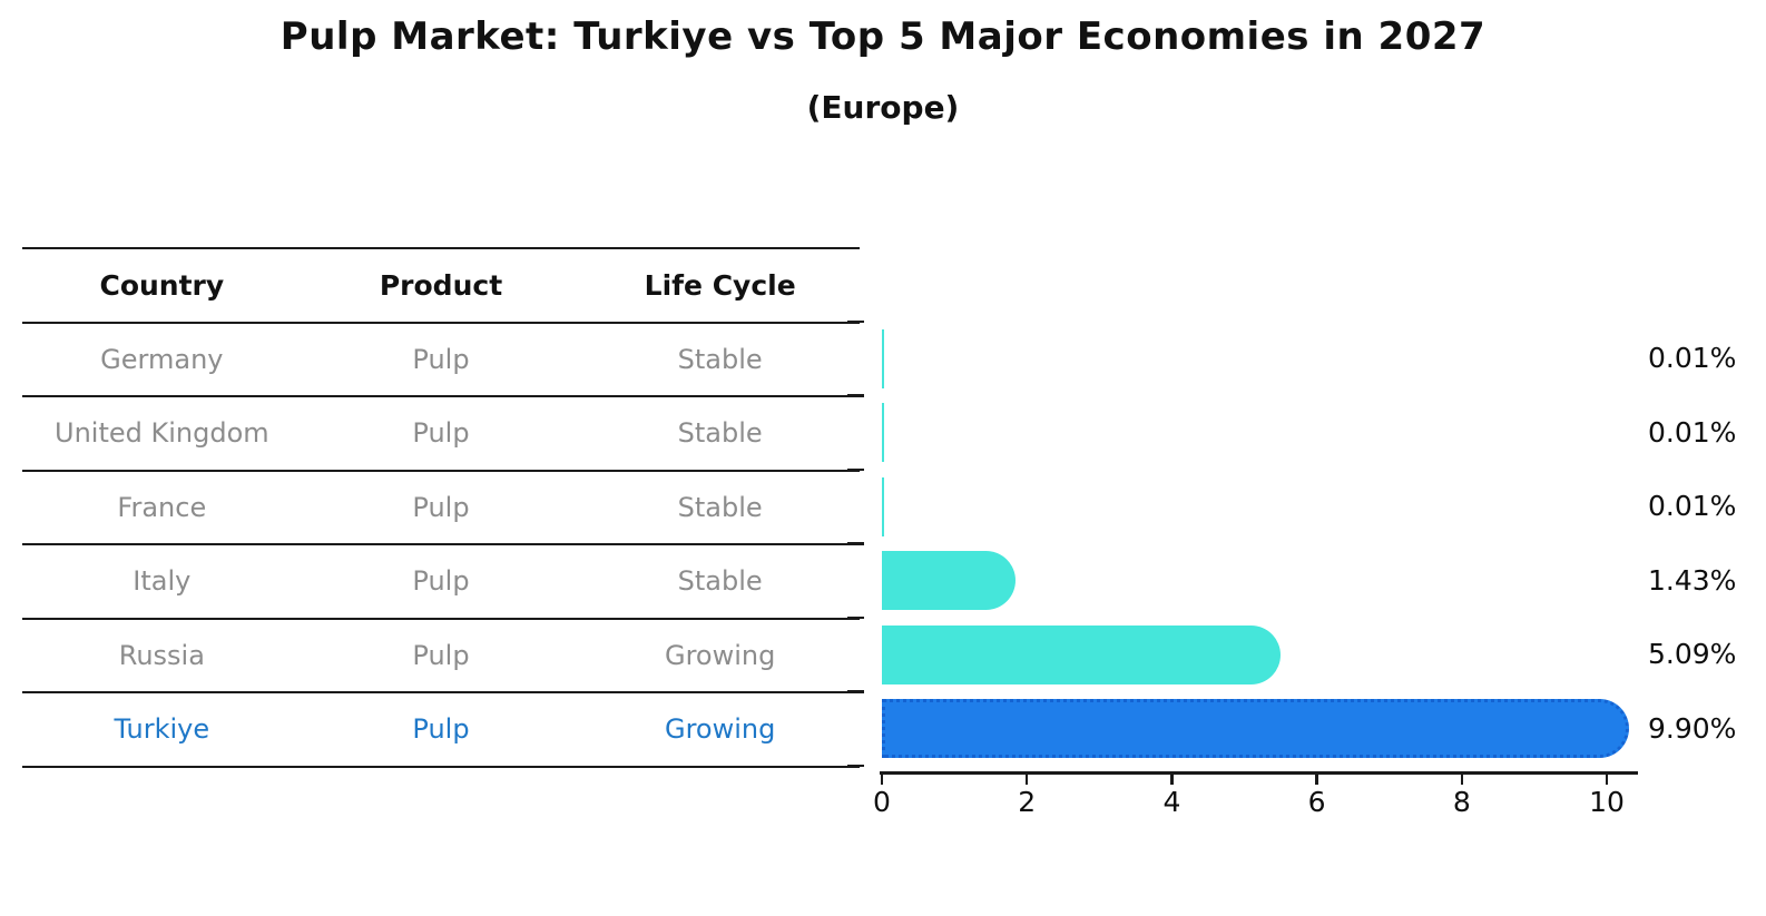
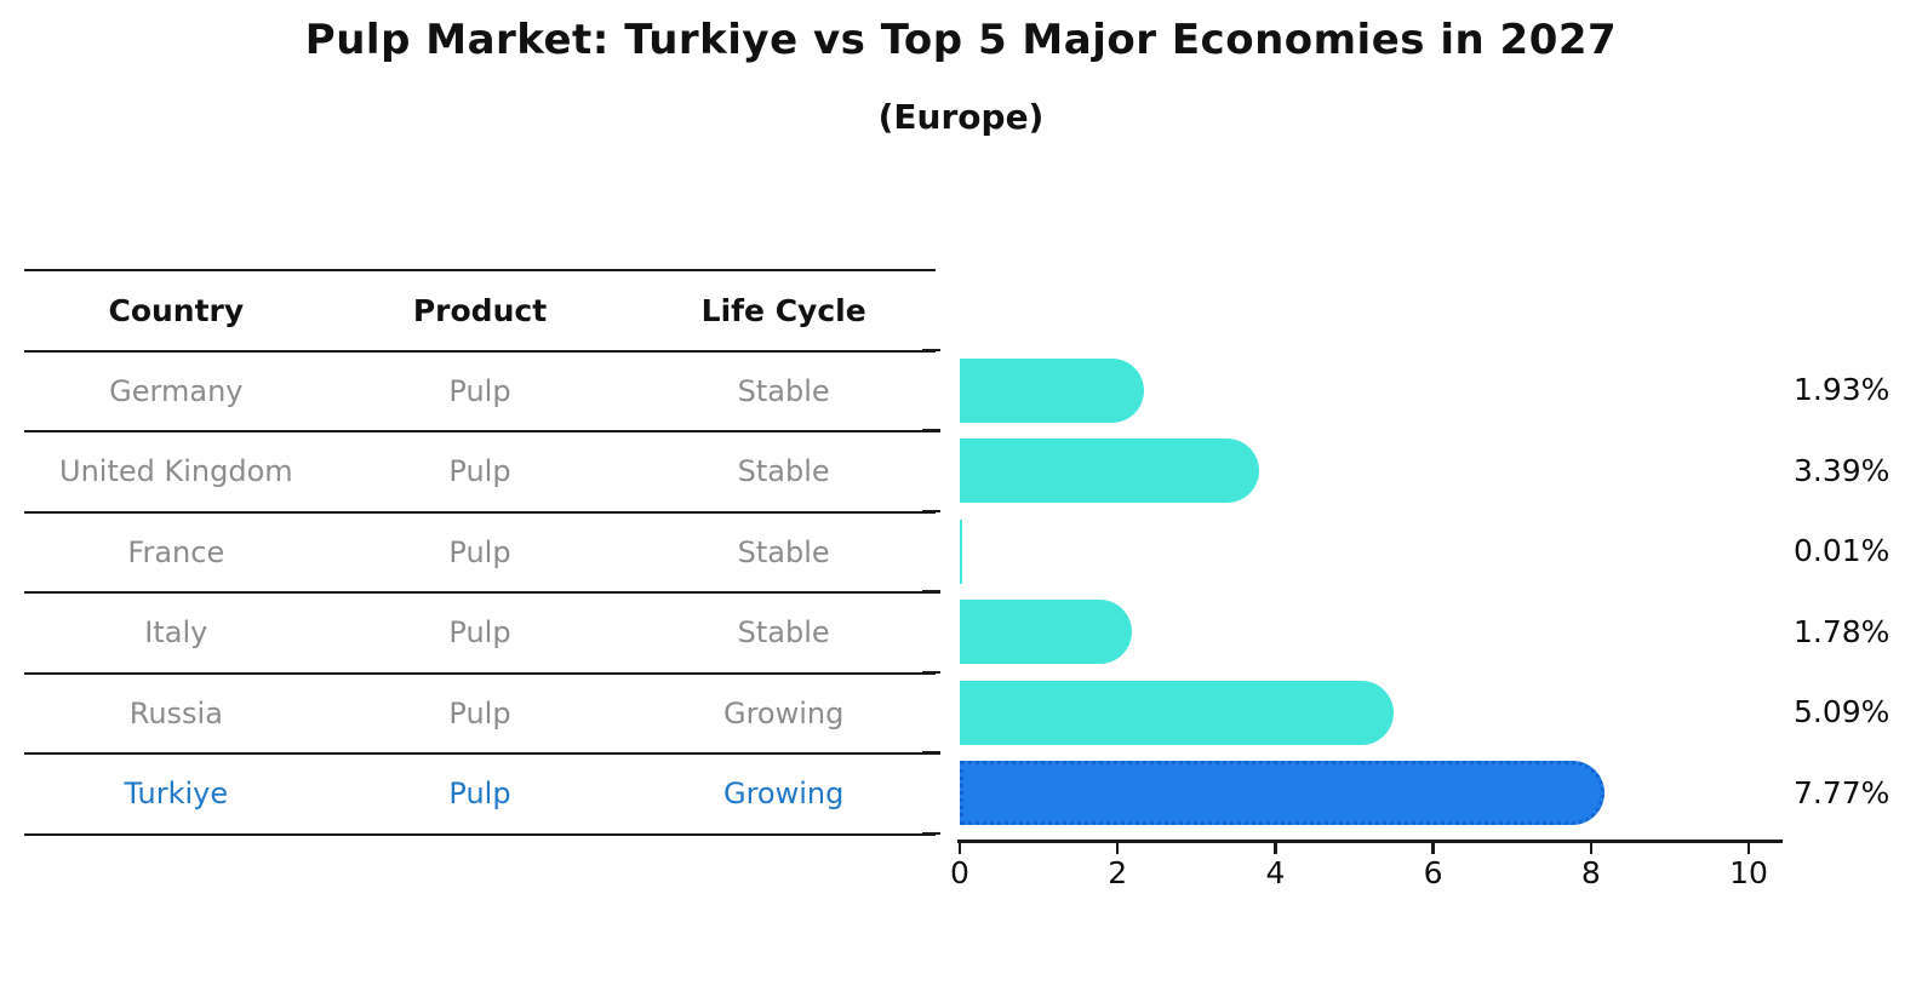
Germany: 0.01% -> 1.93%
United Kingdom: 0.01% -> 3.39%
Italy: 1.43% -> 1.78%
Turkiye: 9.90% -> 7.77%
